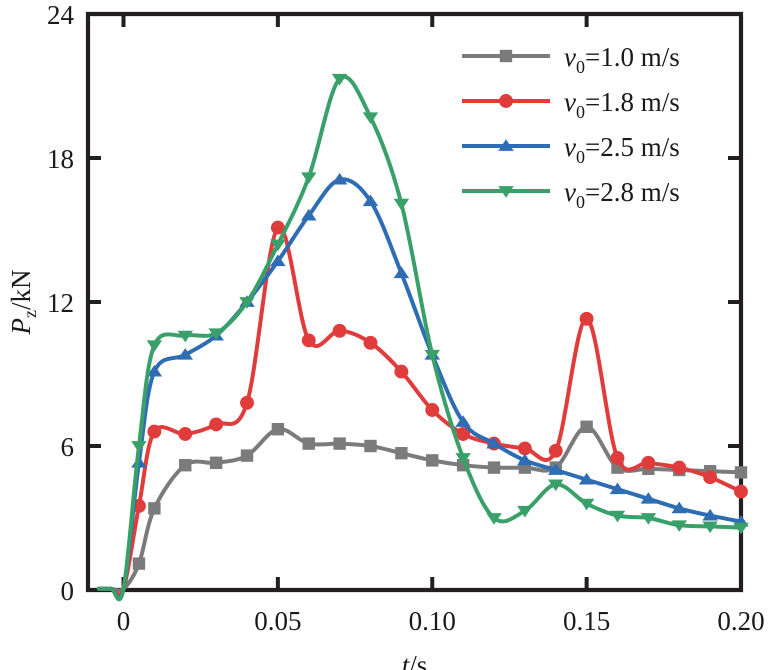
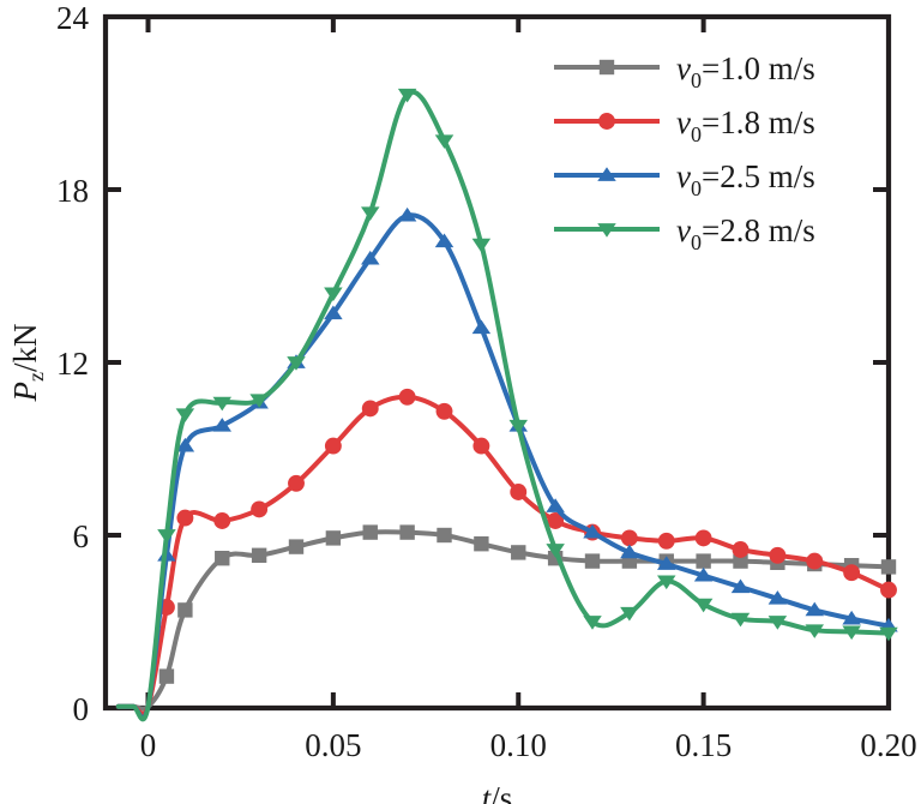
v0=1.0 m/s/0.05: 6,7 -> 5,9
v0=1.8 m/s/0.05: 15,1 -> 9,1
v0=1.0 m/s/0.15: 6,8 -> 5,1
v0=1.8 m/s/0.15: 11,3 -> 5,9
